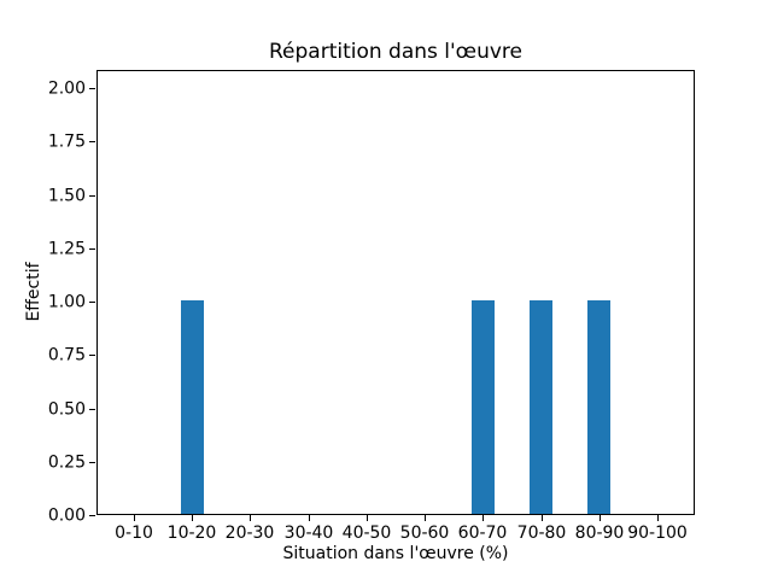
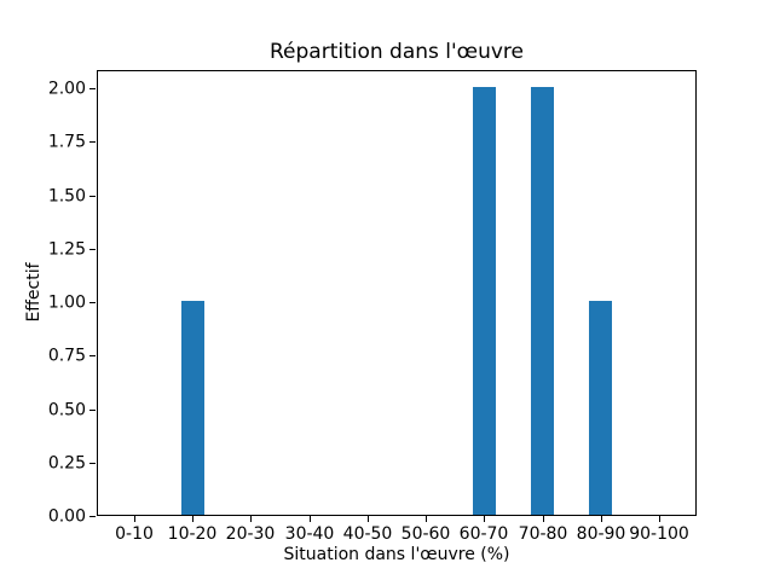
60-70: 1 -> 2
70-80: 1 -> 2
